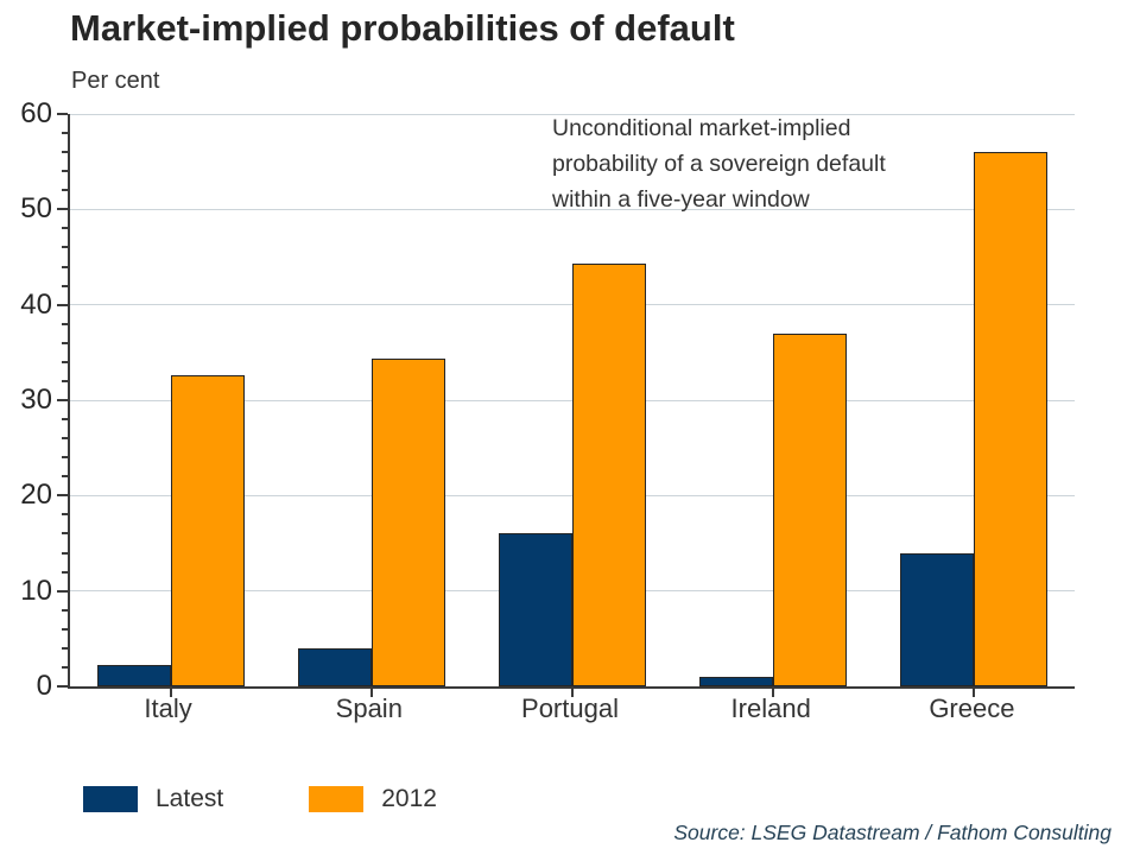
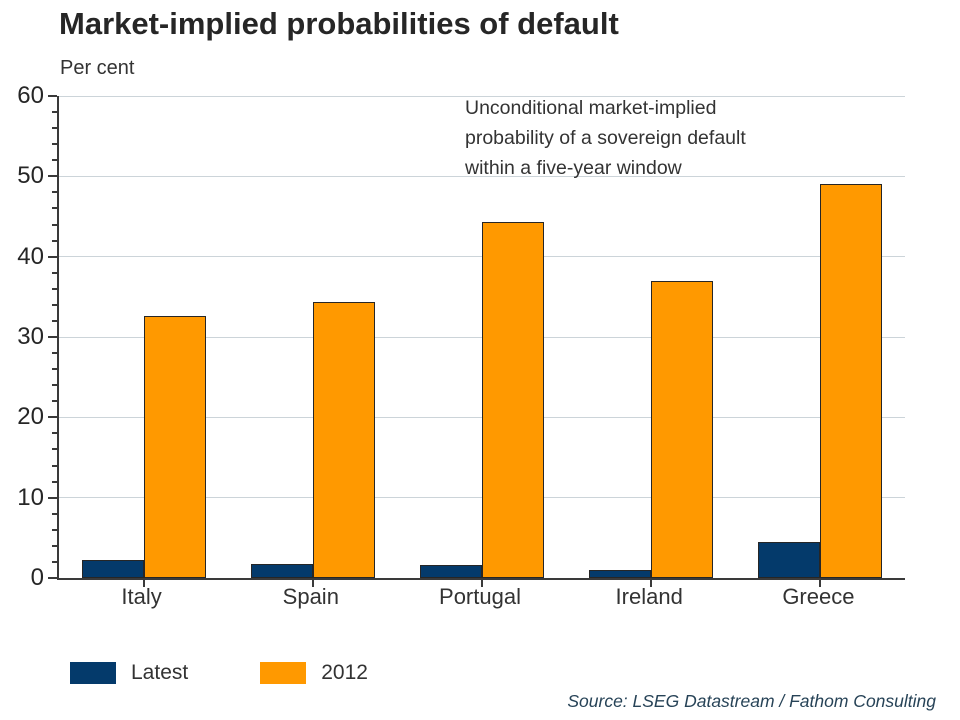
Latest/Spain: 4 -> 2
Latest/Portugal: 16 -> 2
Latest/Greece: 14 -> 4
2012/Greece: 56 -> 49
